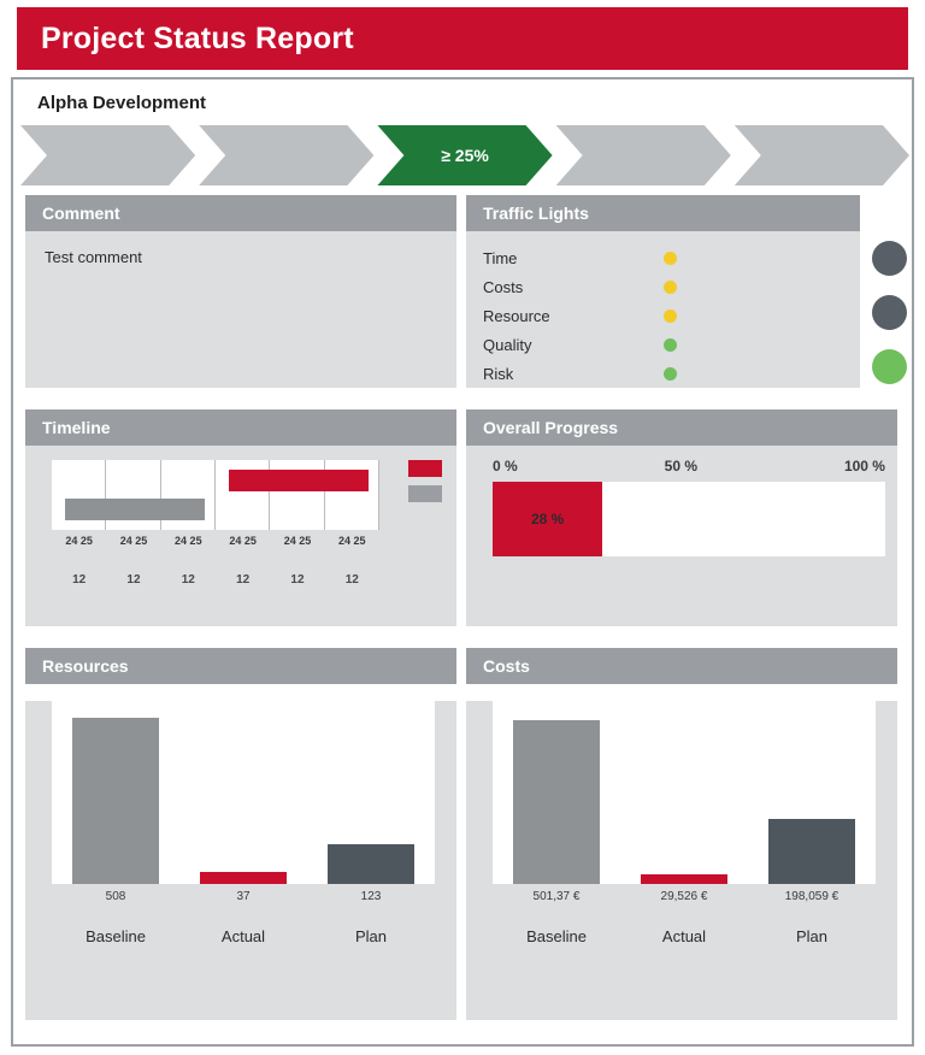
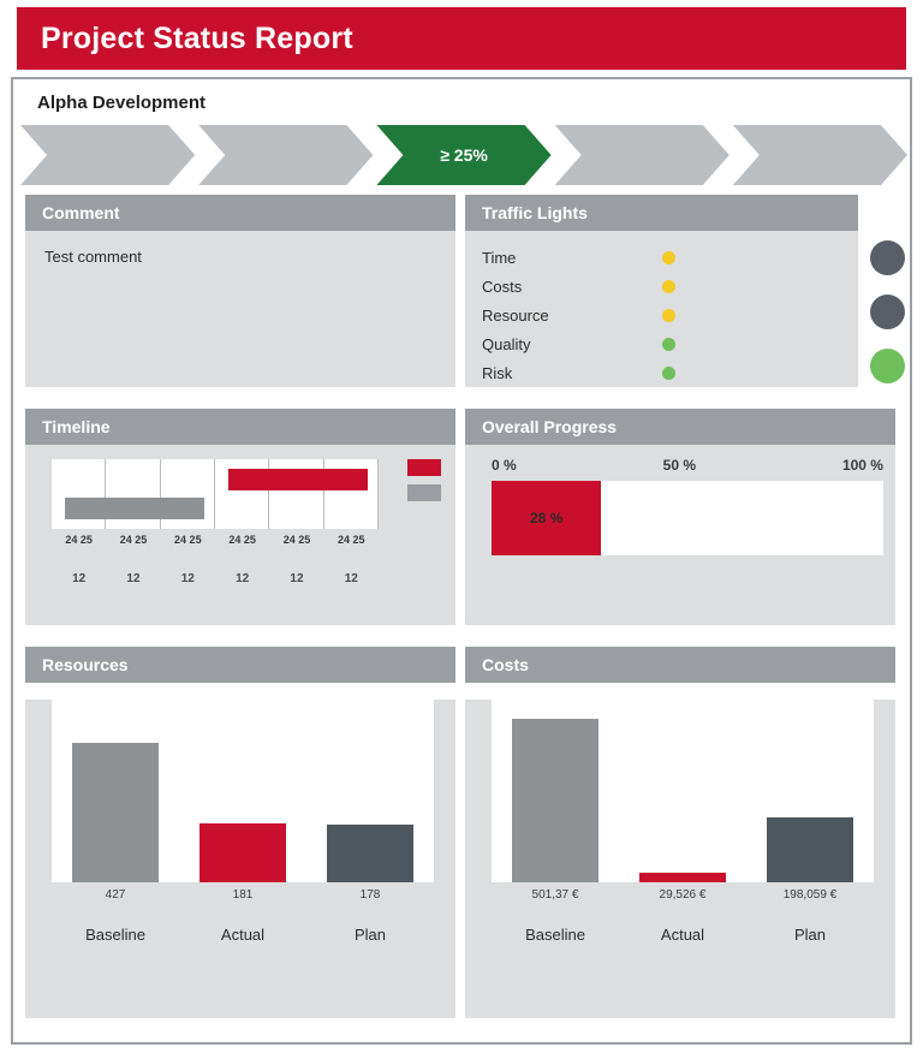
Resources/Baseline: 508 -> 427
Resources/Actual: 37 -> 181
Resources/Plan: 123 -> 178
